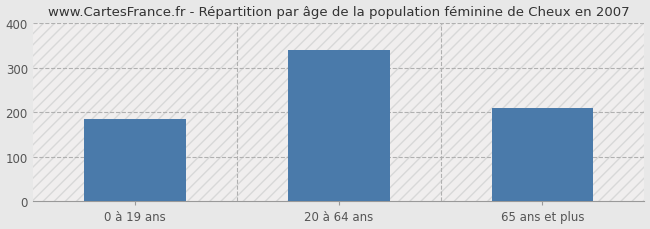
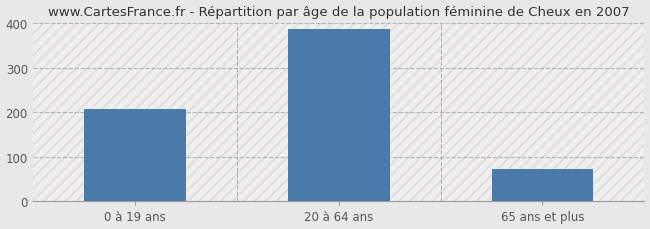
0 à 19 ans: 185 -> 208
20 à 64 ans: 340 -> 387
65 ans et plus: 210 -> 73
